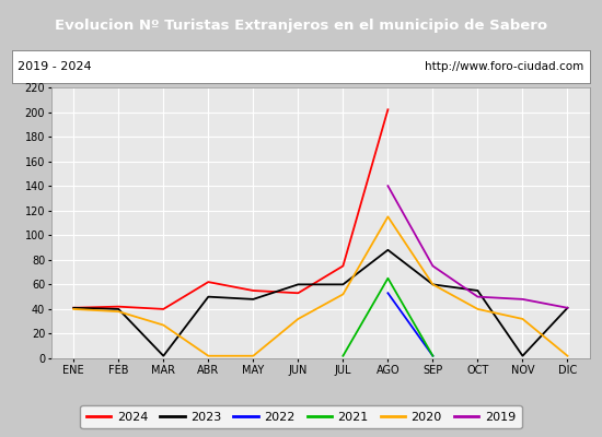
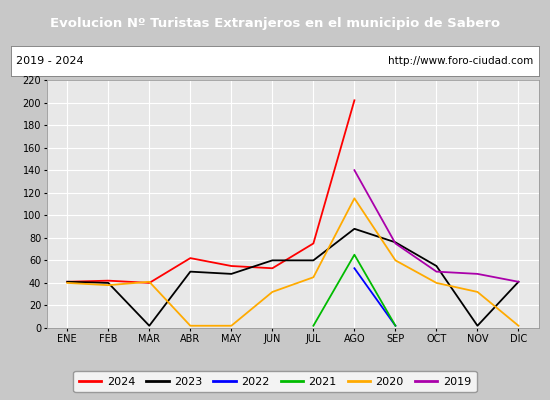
2020/MAR: 27 -> 41
2020/JUL: 52 -> 45
2023/SEP: 60 -> 76
